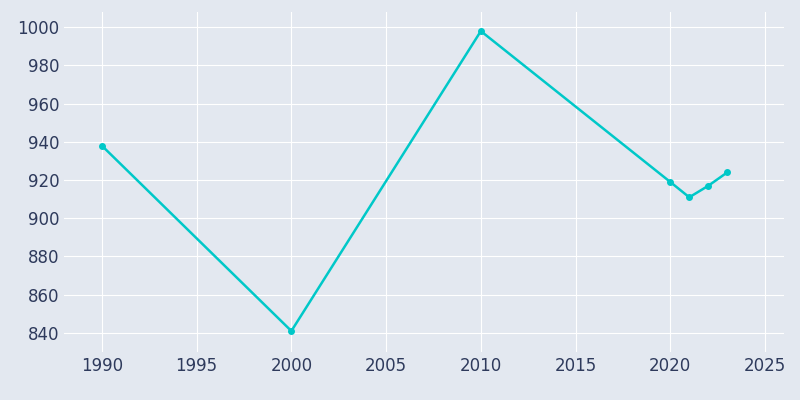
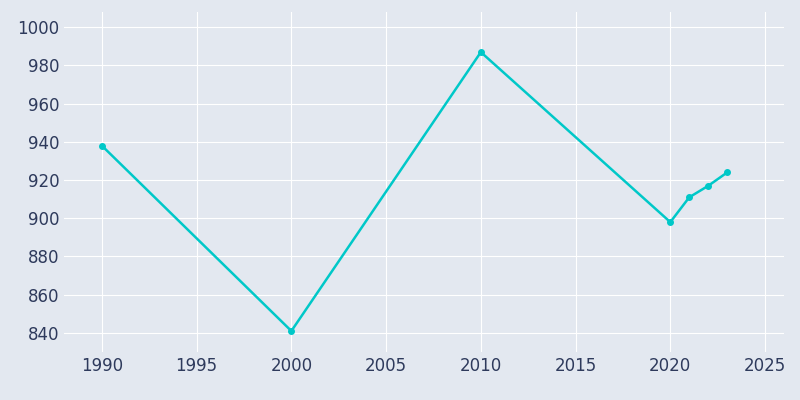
2010: 998 -> 987
2020: 919 -> 898
